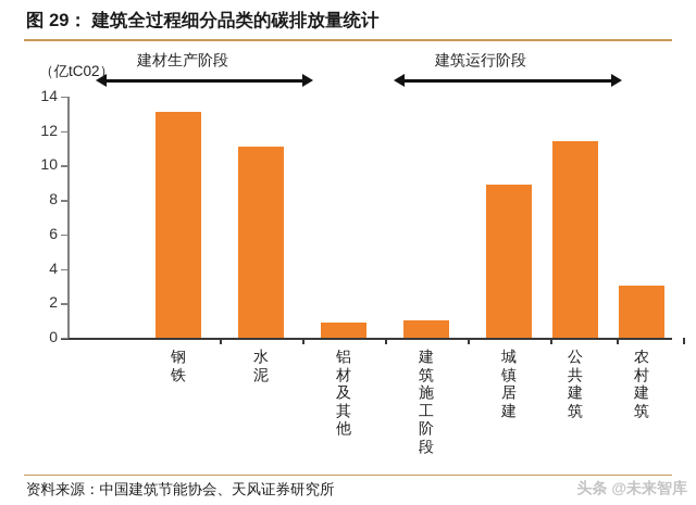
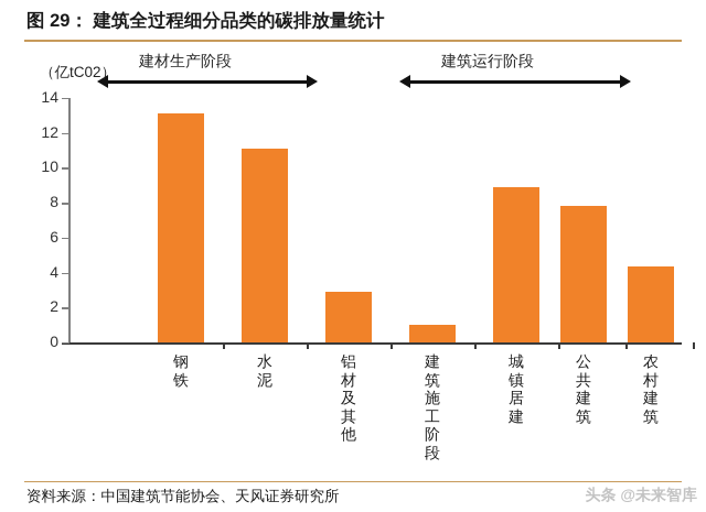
铝材及其他: 0.9 -> 2.9
公共建筑: 11.4 -> 7.8
农村建筑: 3.0 -> 4.3
